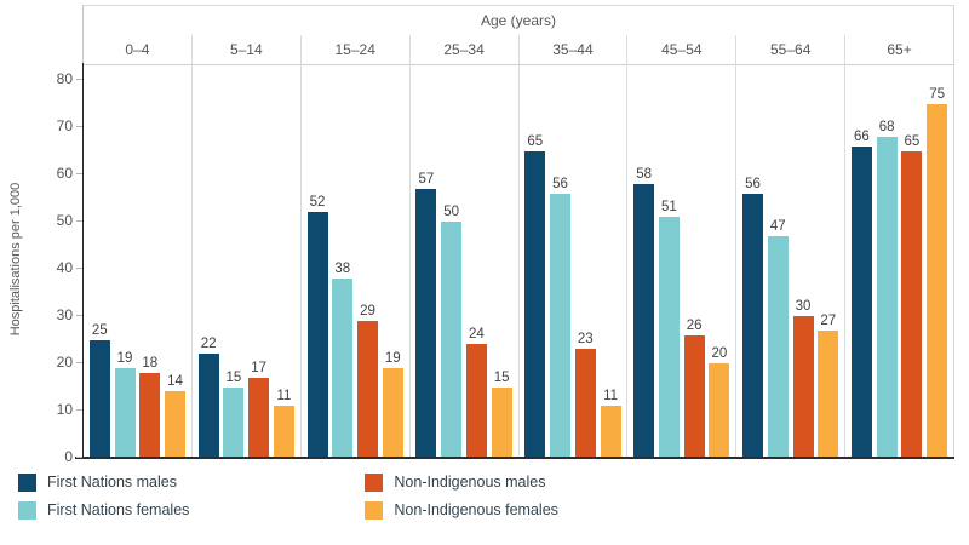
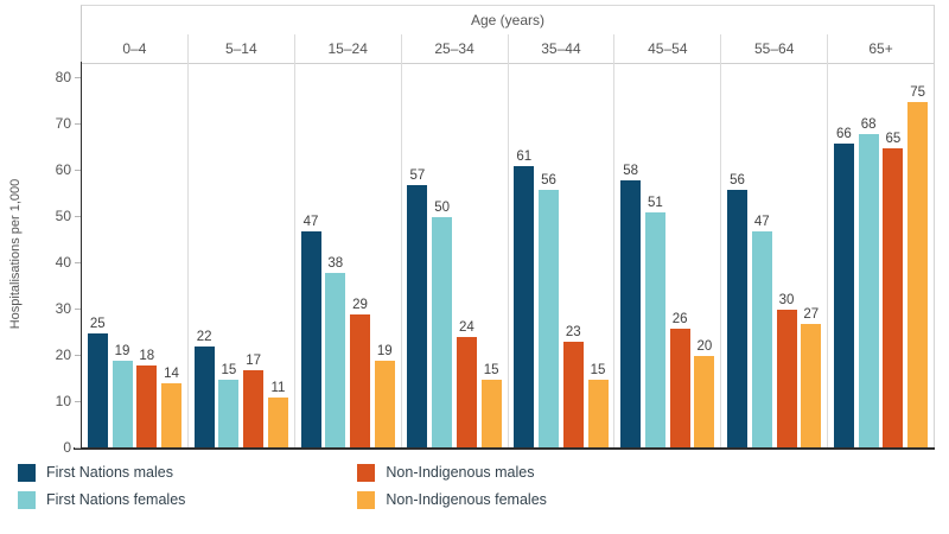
First Nations males/15–24: 52 -> 47
First Nations males/35–44: 65 -> 61
Non-Indigenous females/35–44: 11 -> 15
